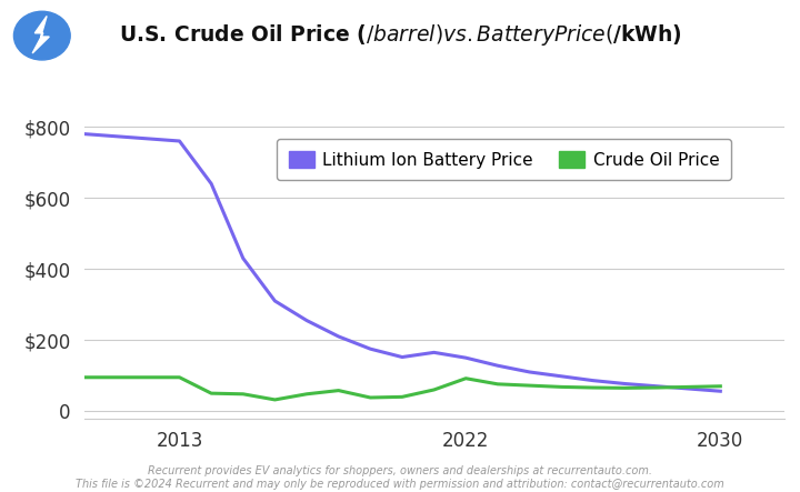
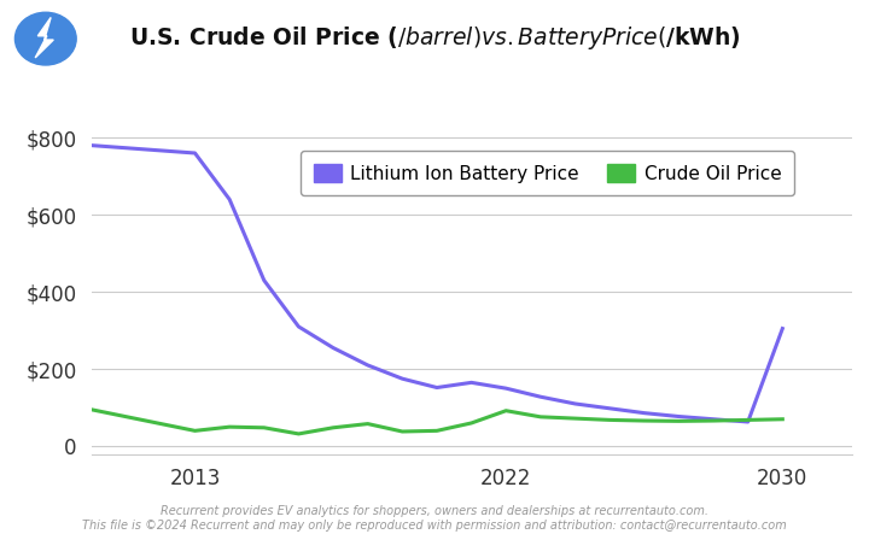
Crude Oil Price/2013: $95 -> $40
Lithium Ion Battery Price/2030: $56 -> $305
